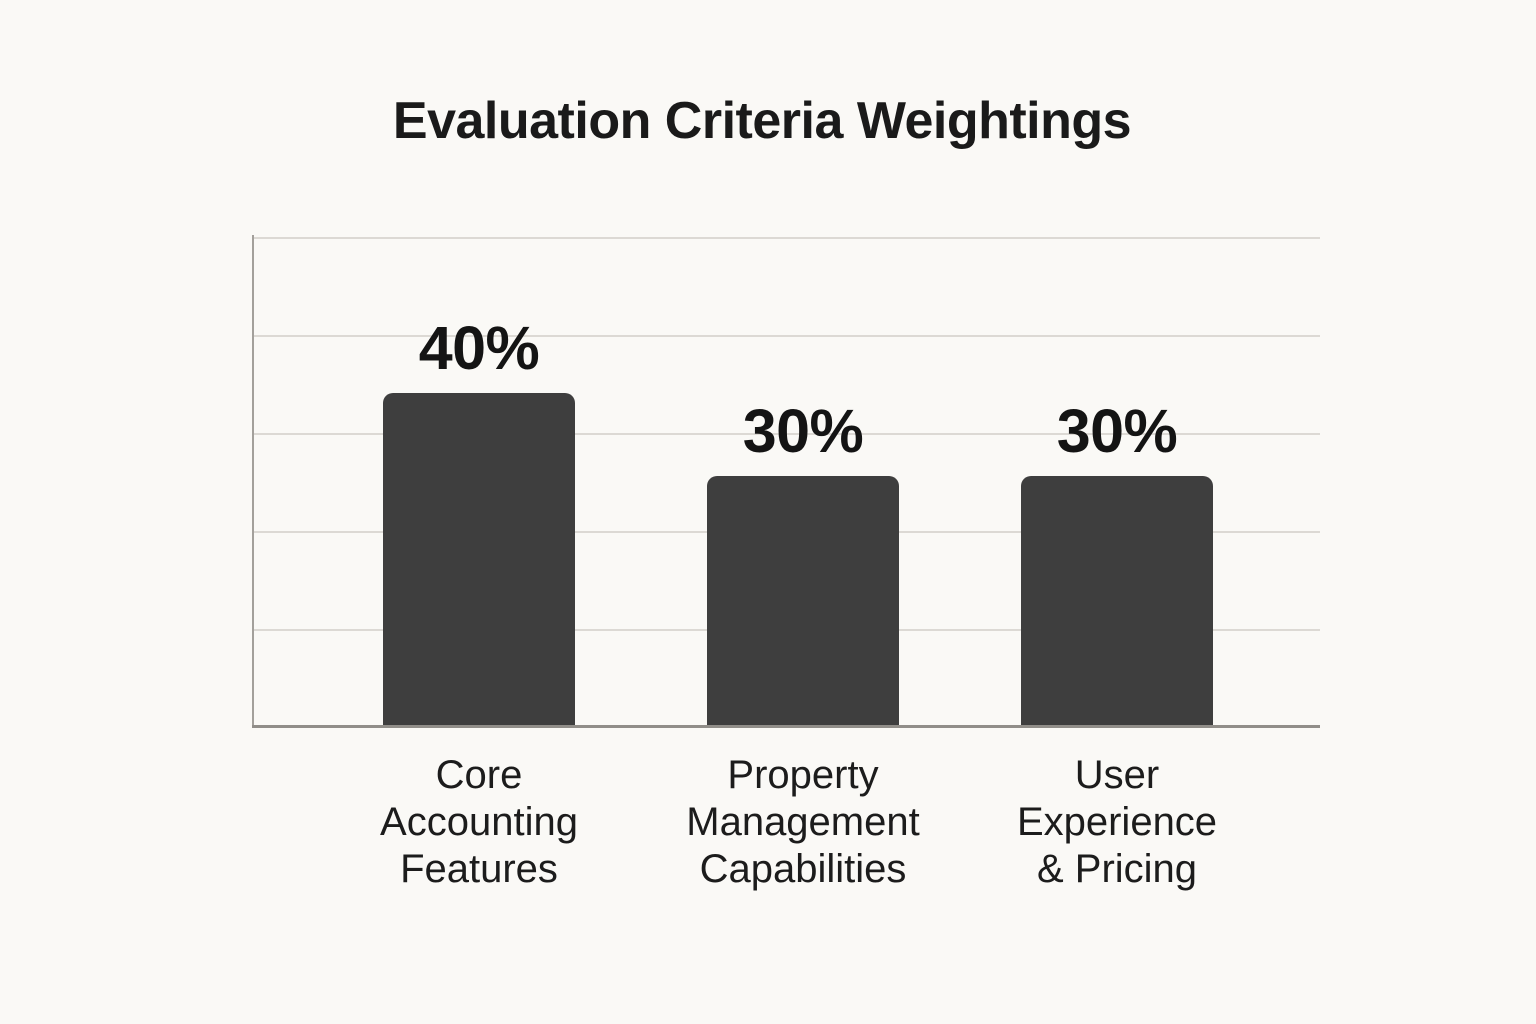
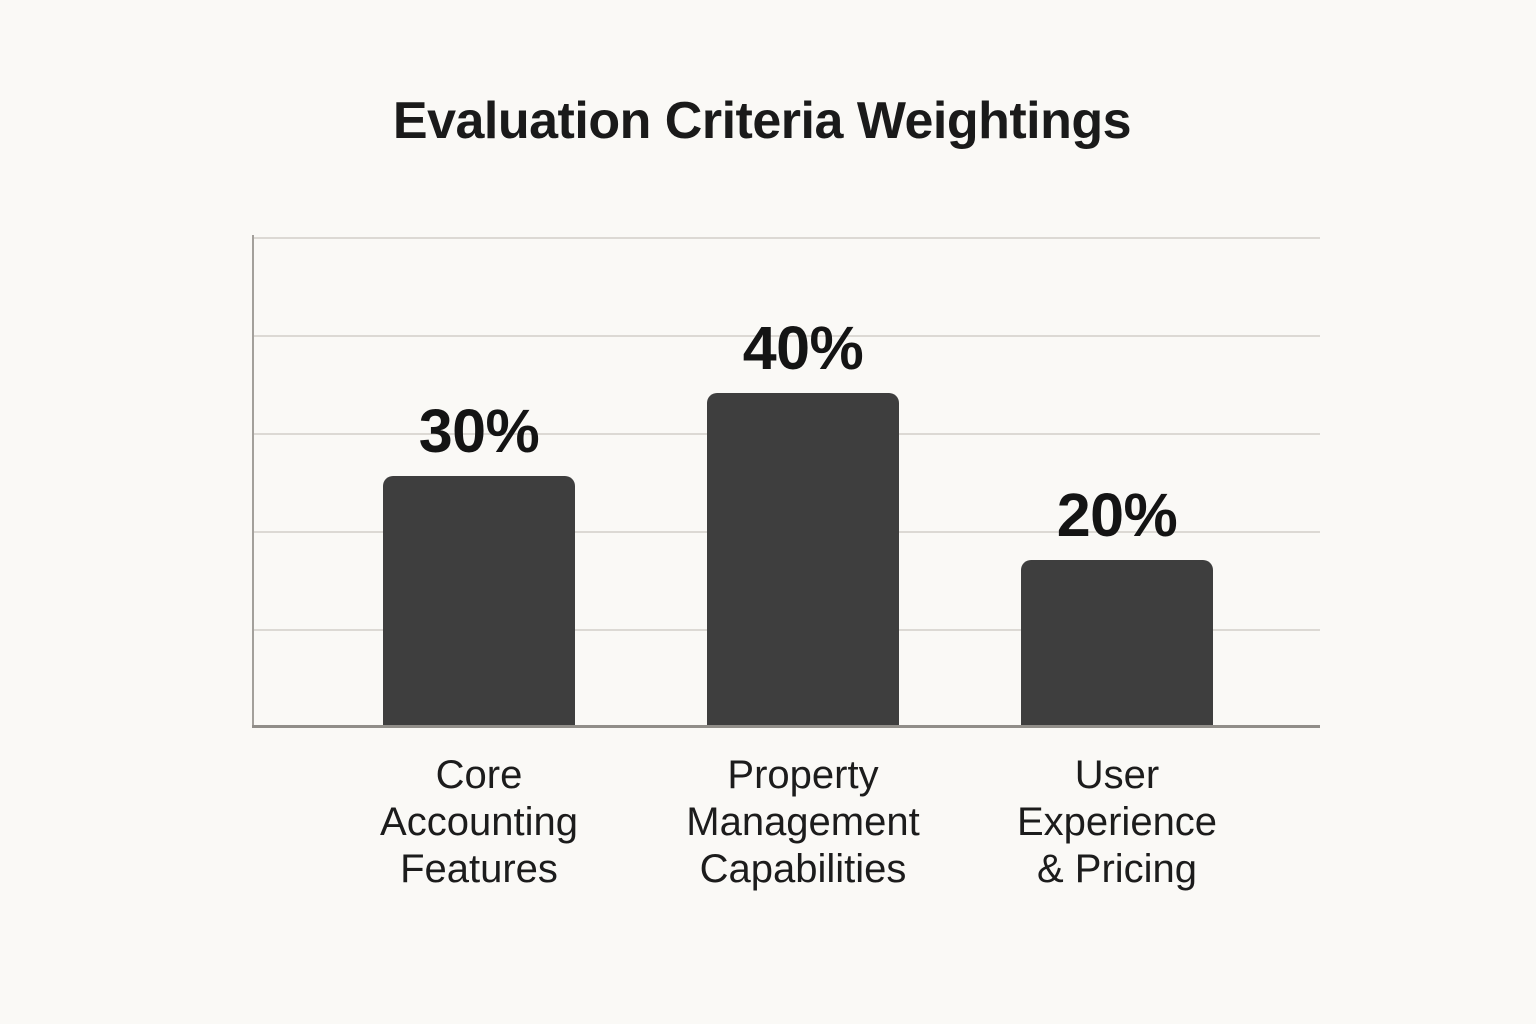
Core Accounting Features: 40% -> 30%
Property Management Capabilities: 30% -> 40%
User Experience & Pricing: 30% -> 20%
